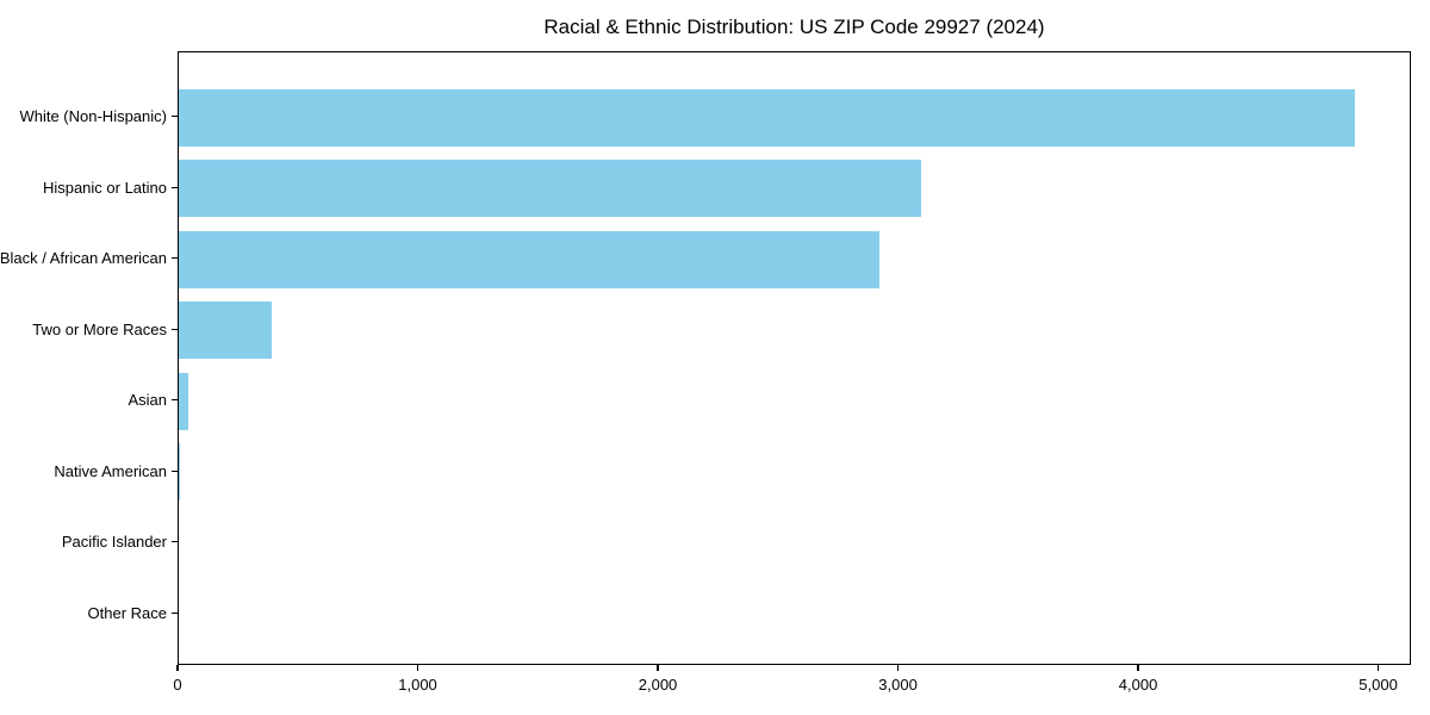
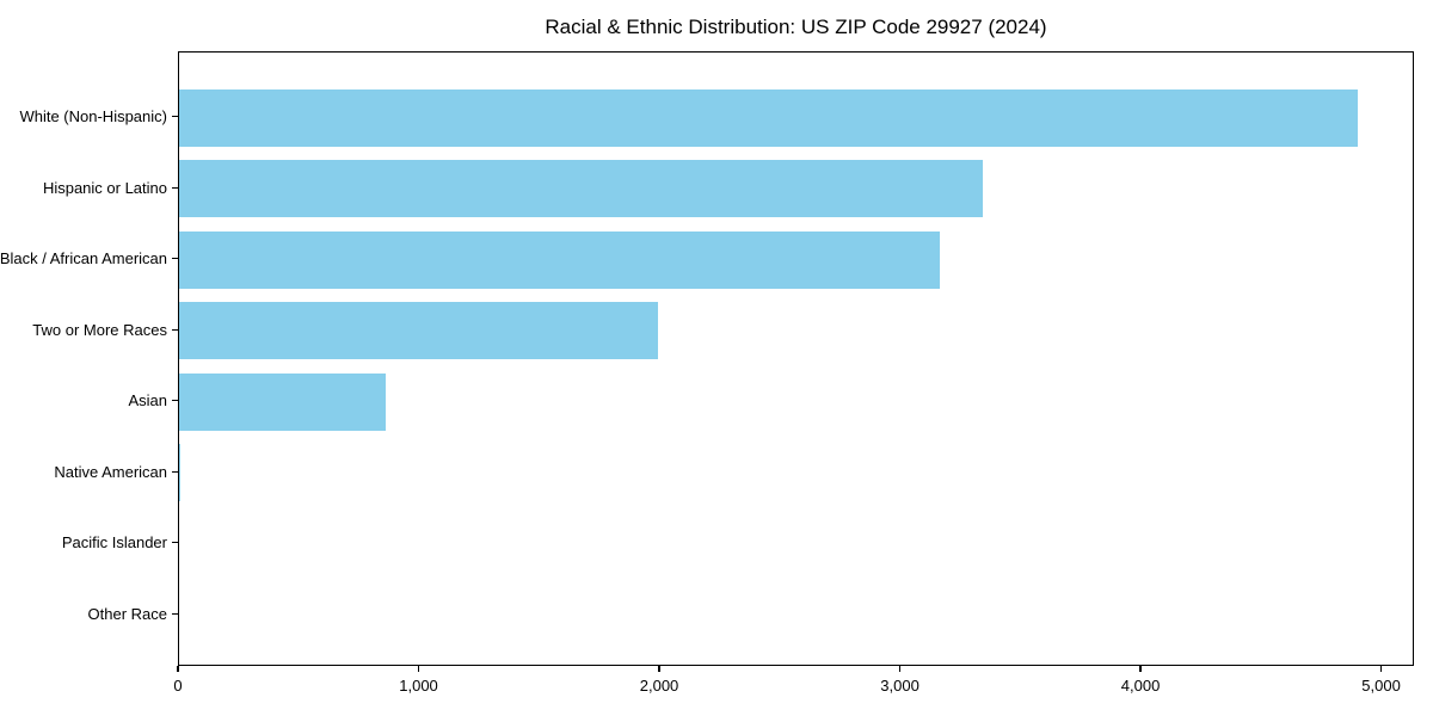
Hispanic or Latino: 3090 -> 3340
Black / African American: 2920 -> 3160
Two or More Races: 380 -> 1990
Asian: 40 -> 860
